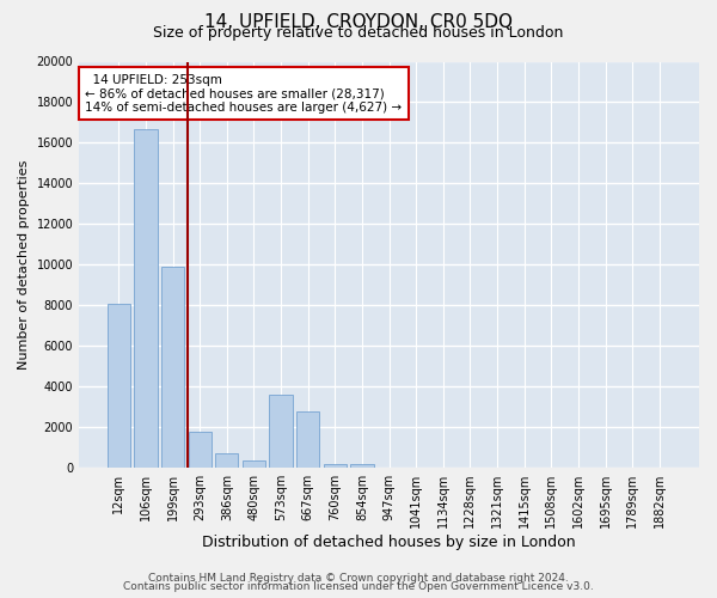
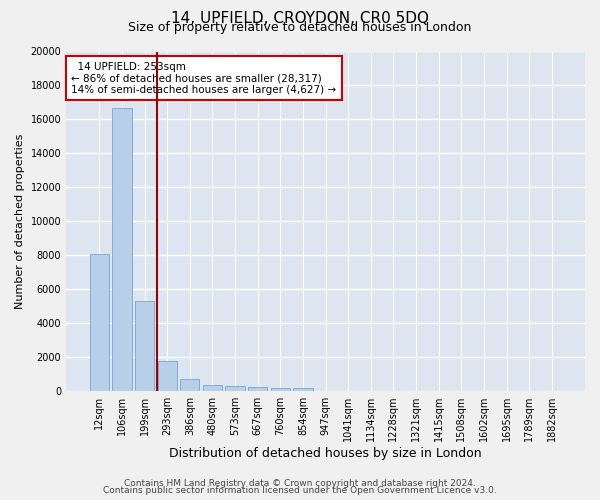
199sqm: 9900 -> 5300
573sqm: 3600 -> 300
667sqm: 2800 -> 200
